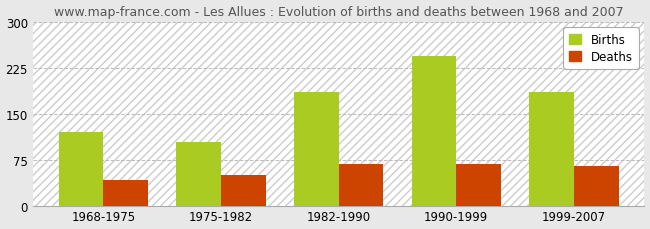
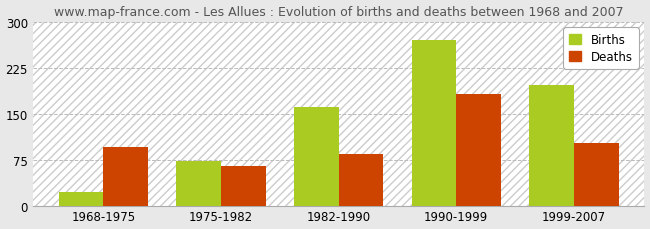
Births/1968-1975: 120 -> 22
Deaths/1968-1975: 42 -> 96
Births/1975-1982: 103 -> 72
Deaths/1975-1982: 50 -> 64
Births/1982-1990: 185 -> 160
Deaths/1982-1990: 68 -> 84
Births/1990-1999: 243 -> 270
Deaths/1990-1999: 68 -> 182
Births/1999-2007: 185 -> 196
Deaths/1999-2007: 65 -> 102
